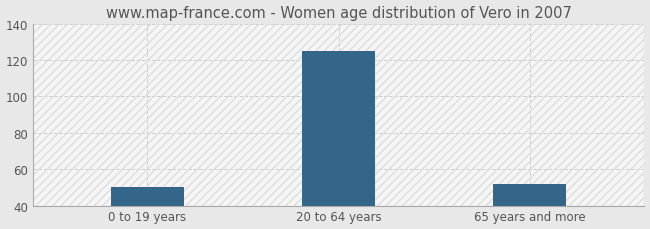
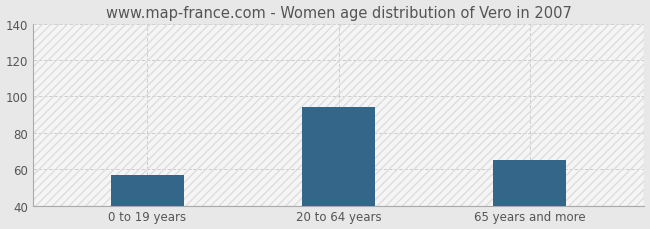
0 to 19 years: 50 -> 57
20 to 64 years: 125 -> 94
65 years and more: 52 -> 65
